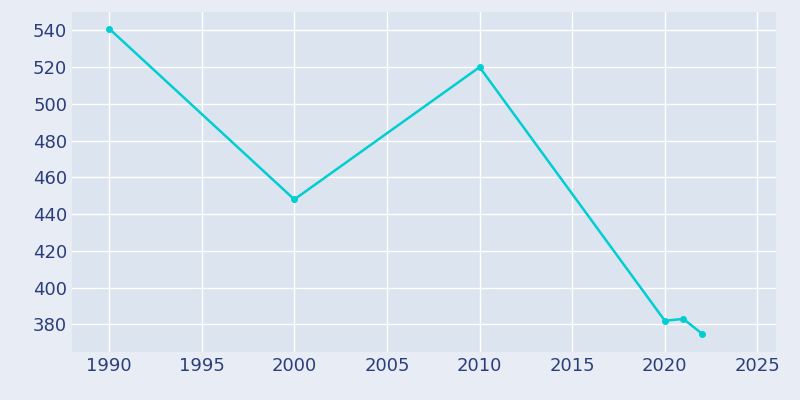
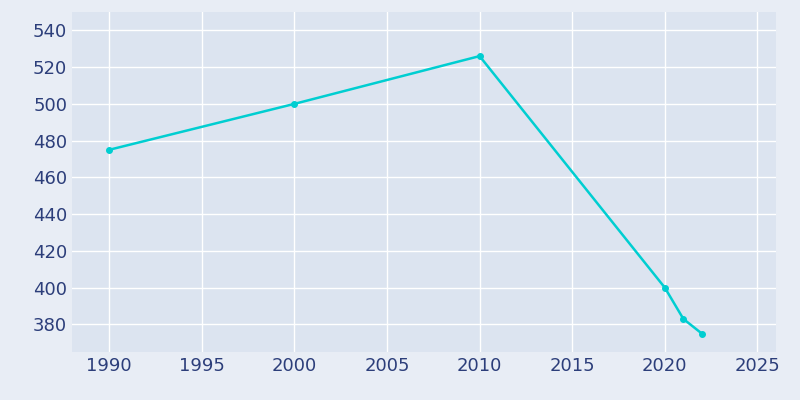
1990: 541 -> 475
2000: 448 -> 500
2010: 520 -> 526
2020: 382 -> 400
